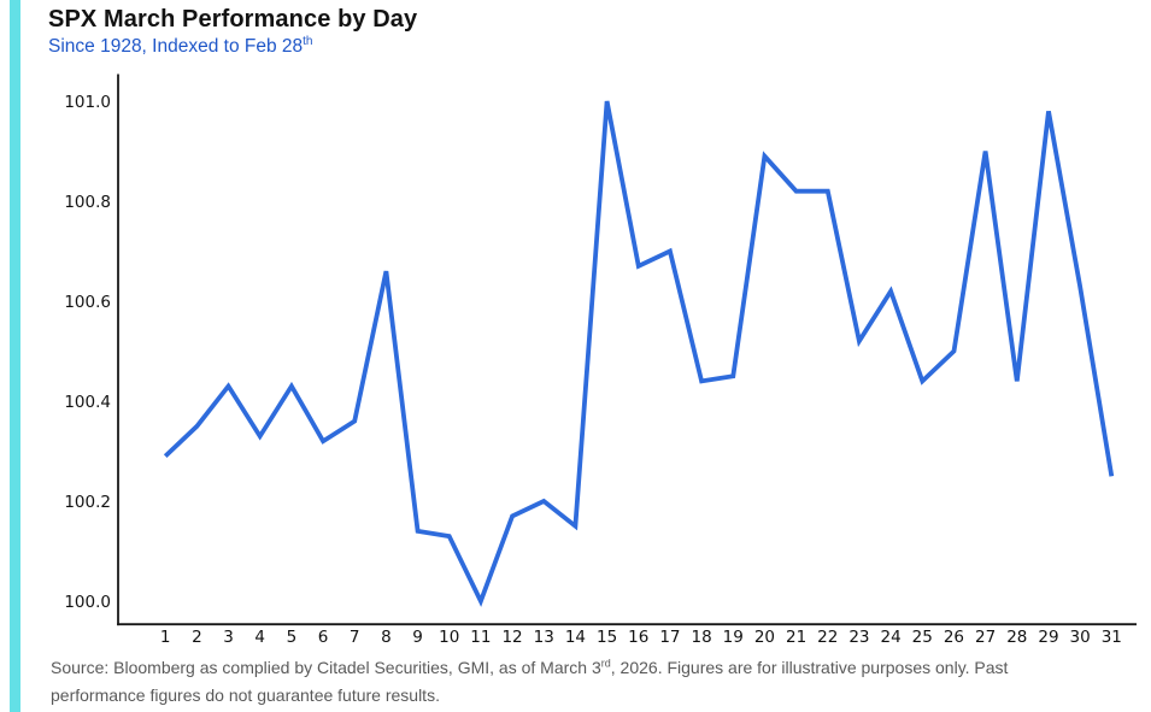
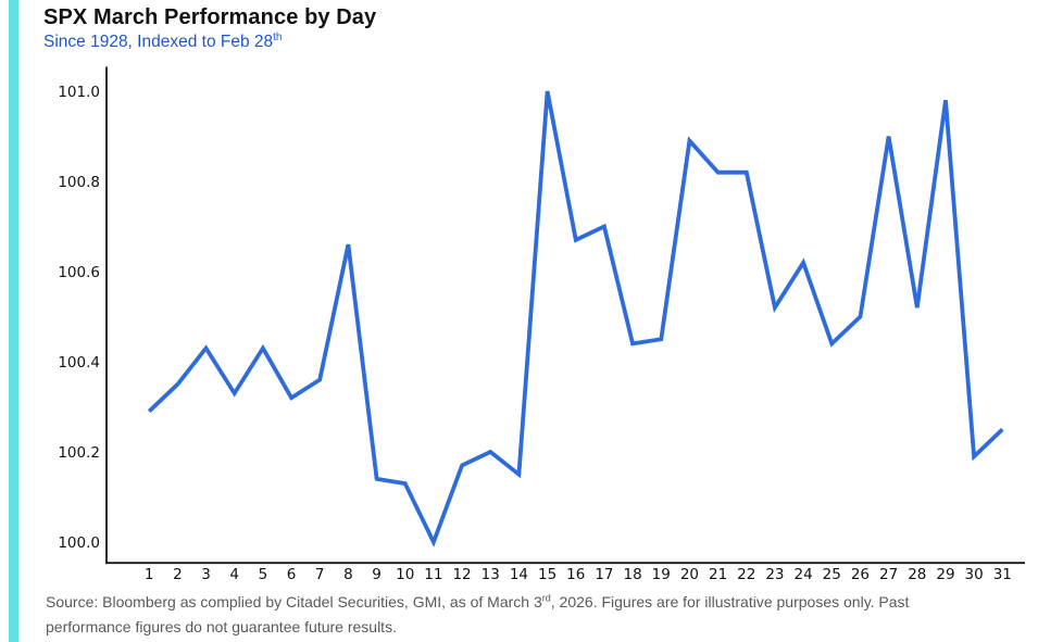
28: 100.44 -> 100.52
30: 100.63 -> 100.19
